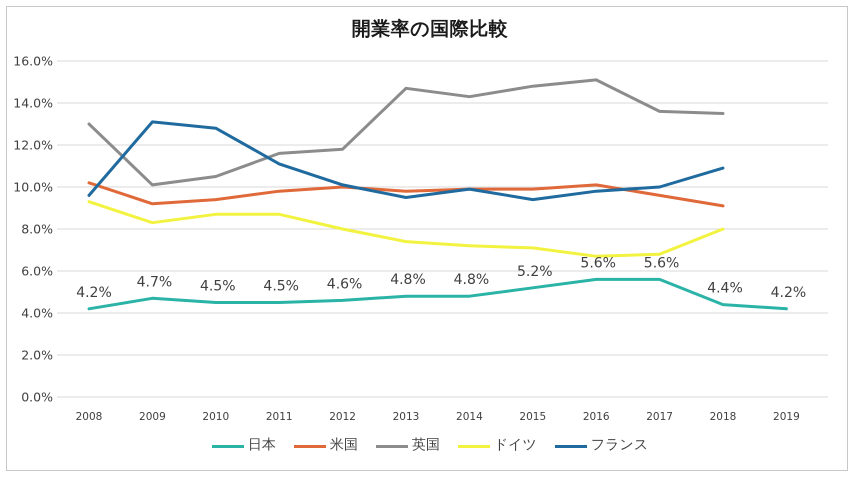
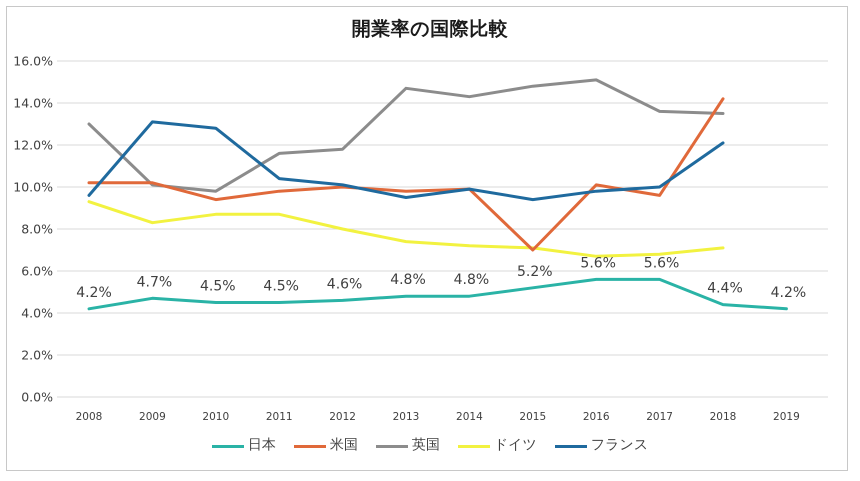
米国/2009: 9.2% -> 10.2%
英国/2010: 10.5% -> 9.8%
フランス/2011: 11.1% -> 10.4%
米国/2015: 9.9% -> 7.0%
米国/2018: 9.1% -> 14.2%
ドイツ/2018: 8.0% -> 7.1%
フランス/2018: 10.9% -> 12.1%
